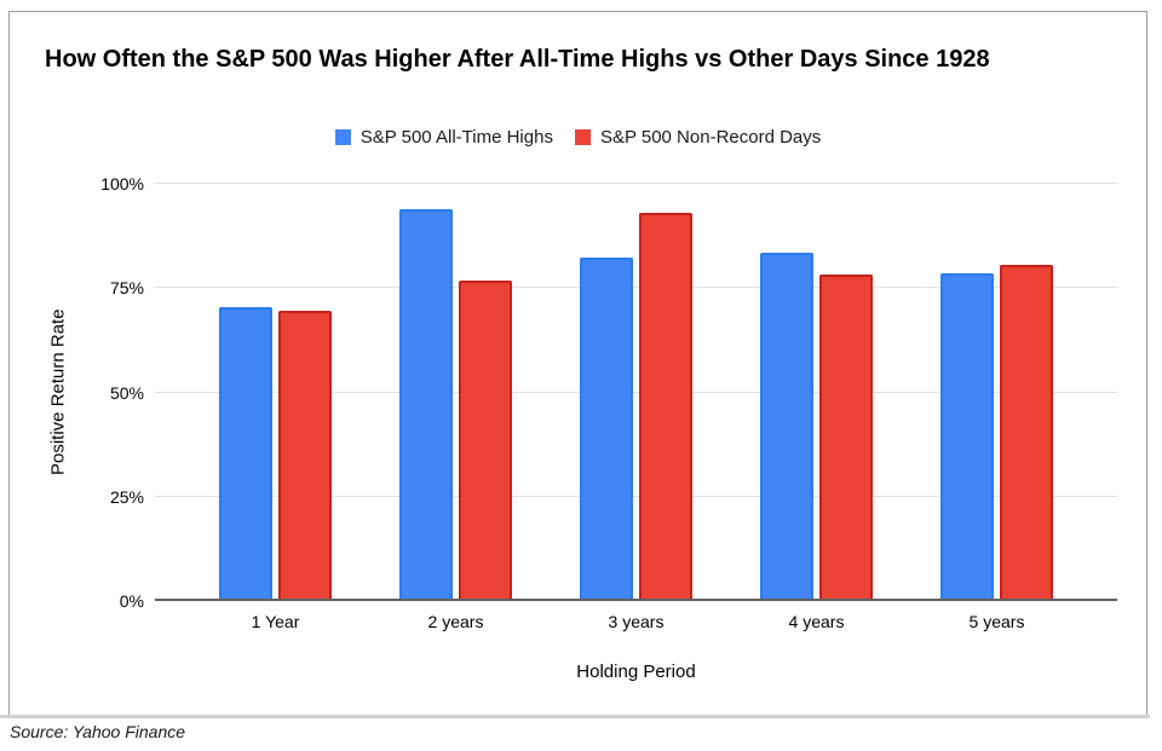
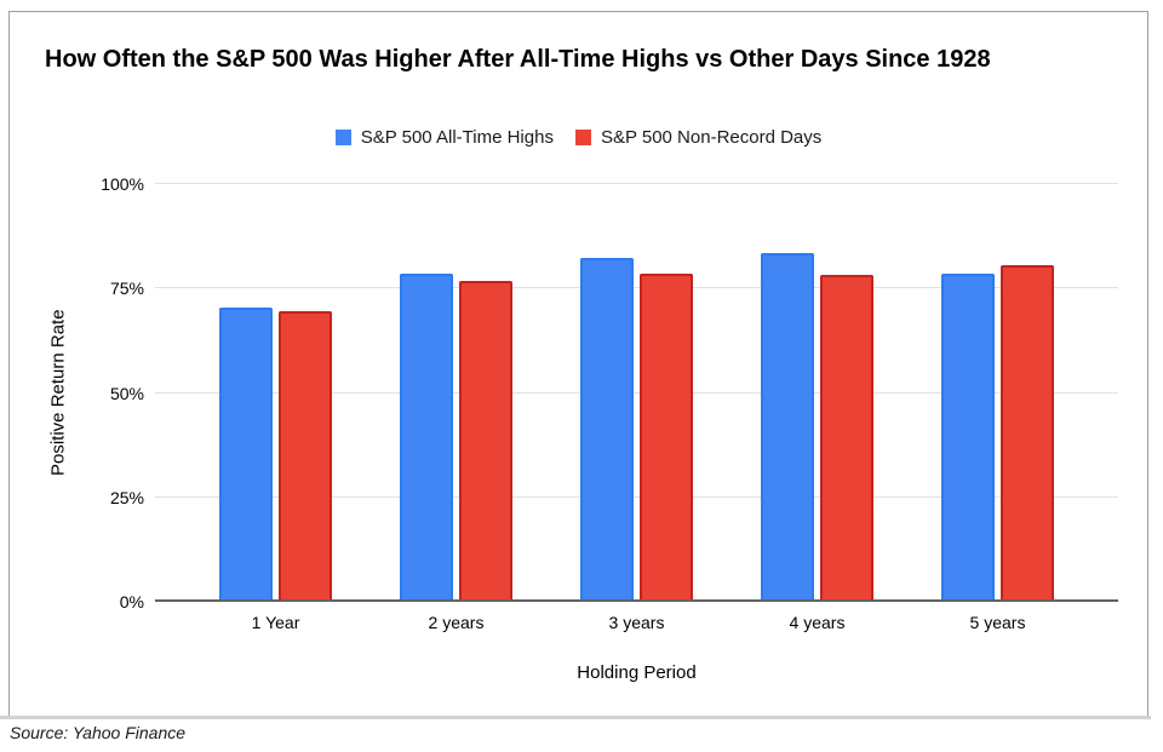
S&P 500 All-Time Highs/2 years: 94% -> 78%
S&P 500 Non-Record Days/3 years: 93% -> 79%
